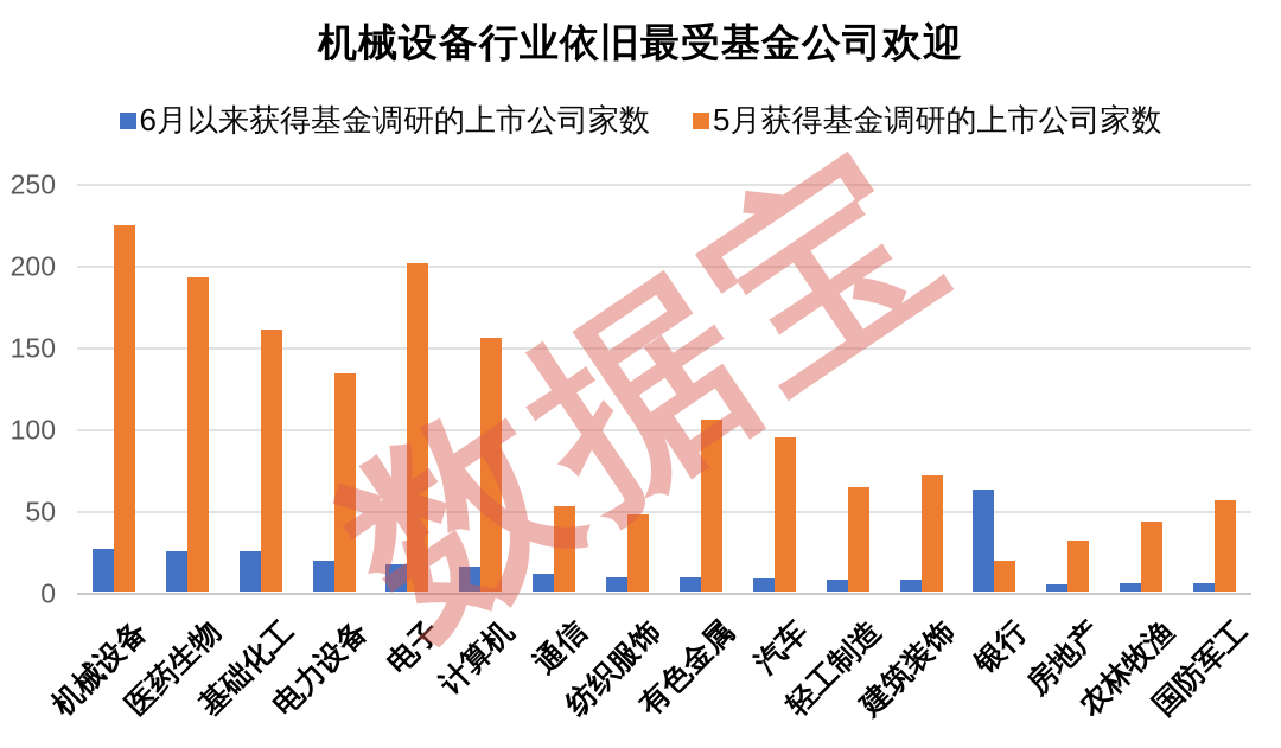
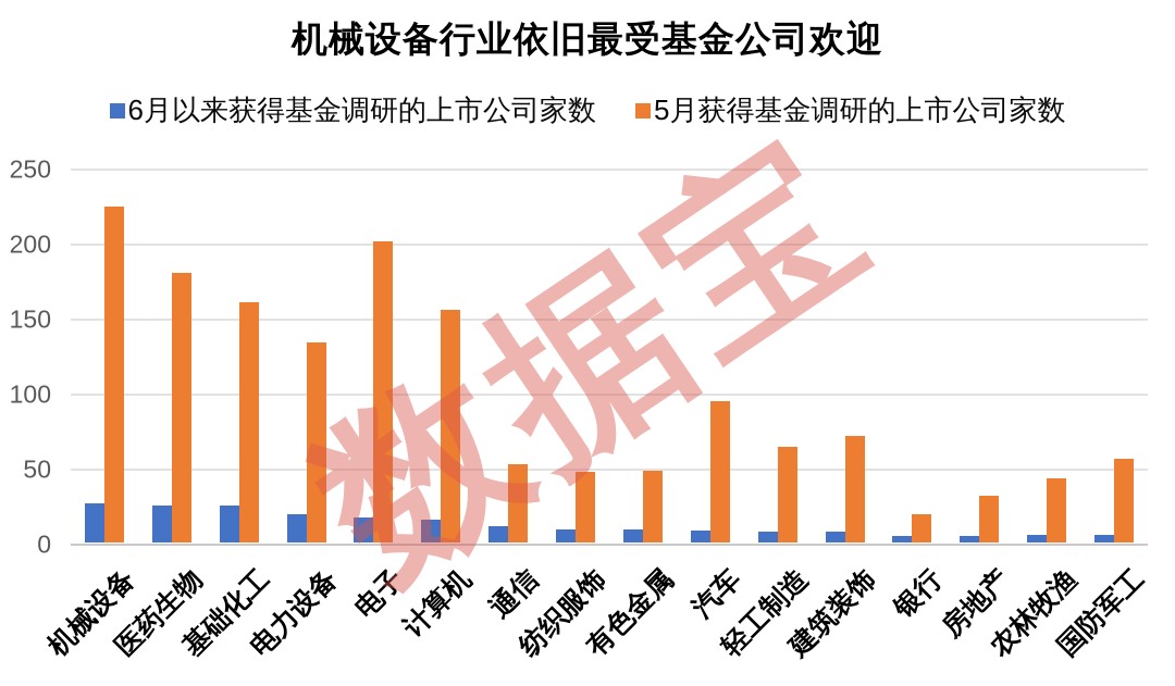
5月获得基金调研的上市公司家数/医药生物: 192 -> 180
5月获得基金调研的上市公司家数/有色金属: 105 -> 48
6月以来获得基金调研的上市公司家数/银行: 62 -> 4
